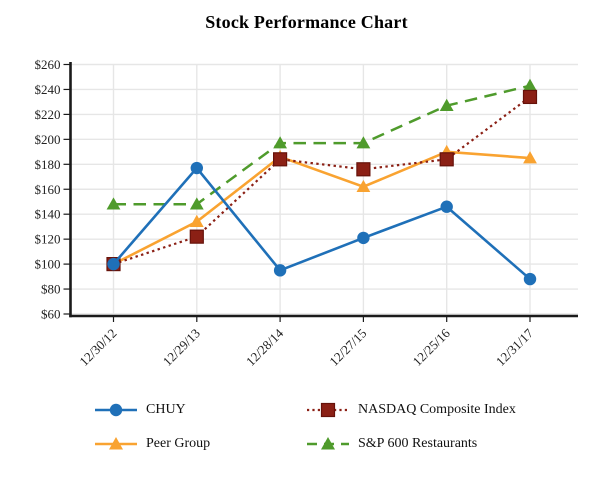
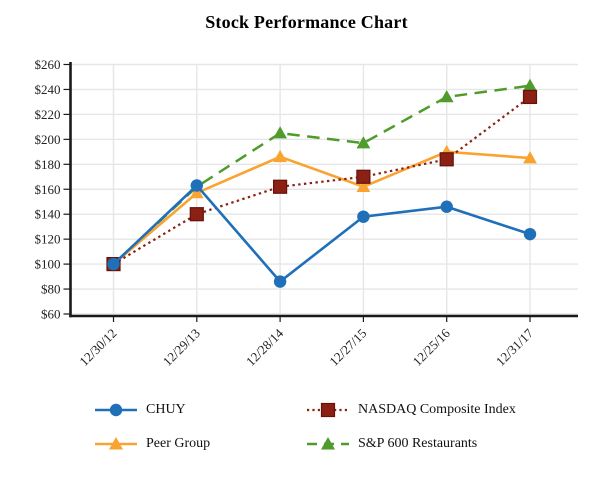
S&P 600 Restaurants/12/30/12: $148 -> $100
CHUY/12/29/13: $177 -> $163
NASDAQ Composite Index/12/29/13: $122 -> $140
Peer Group/12/29/13: $134 -> $157
S&P 600 Restaurants/12/29/13: $148 -> $162
CHUY/12/28/14: $95 -> $86
NASDAQ Composite Index/12/28/14: $184 -> $162
S&P 600 Restaurants/12/28/14: $197 -> $205
CHUY/12/27/15: $121 -> $138
NASDAQ Composite Index/12/27/15: $176 -> $170
S&P 600 Restaurants/12/25/16: $227 -> $234
CHUY/12/31/17: $88 -> $124
